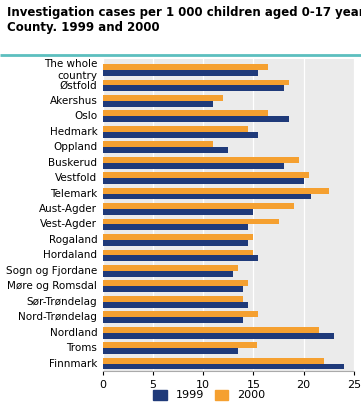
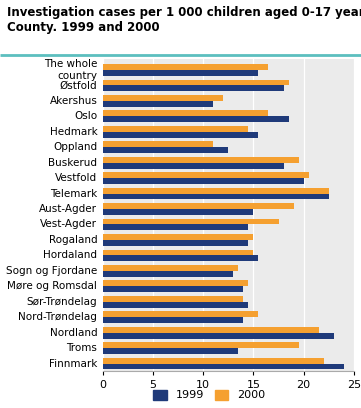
1999/Telemark: 20.7 -> 22.5
2000/Troms: 15.4 -> 19.5
